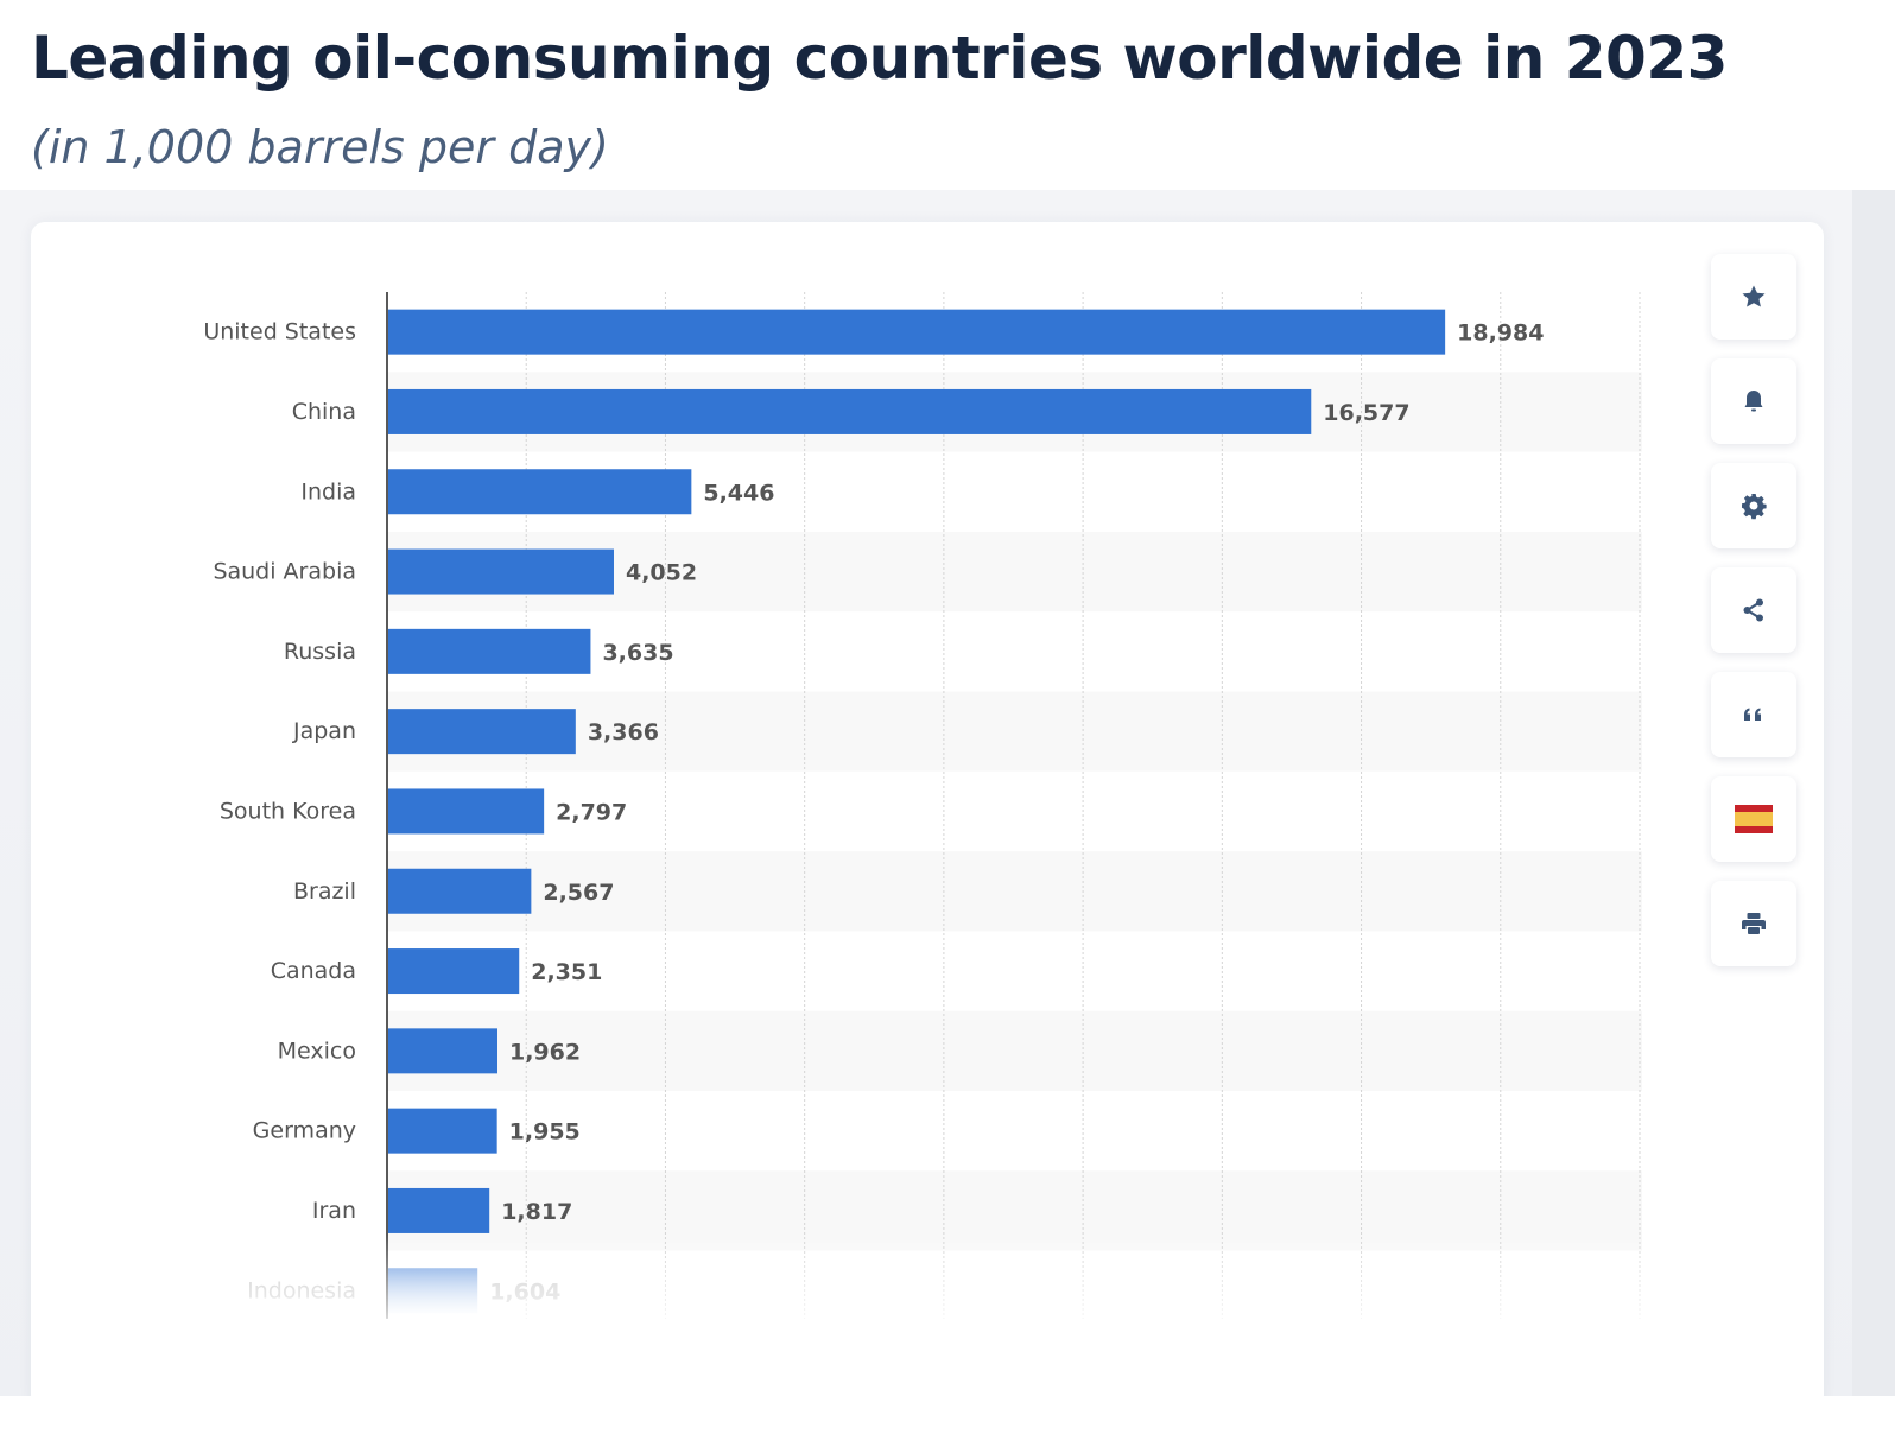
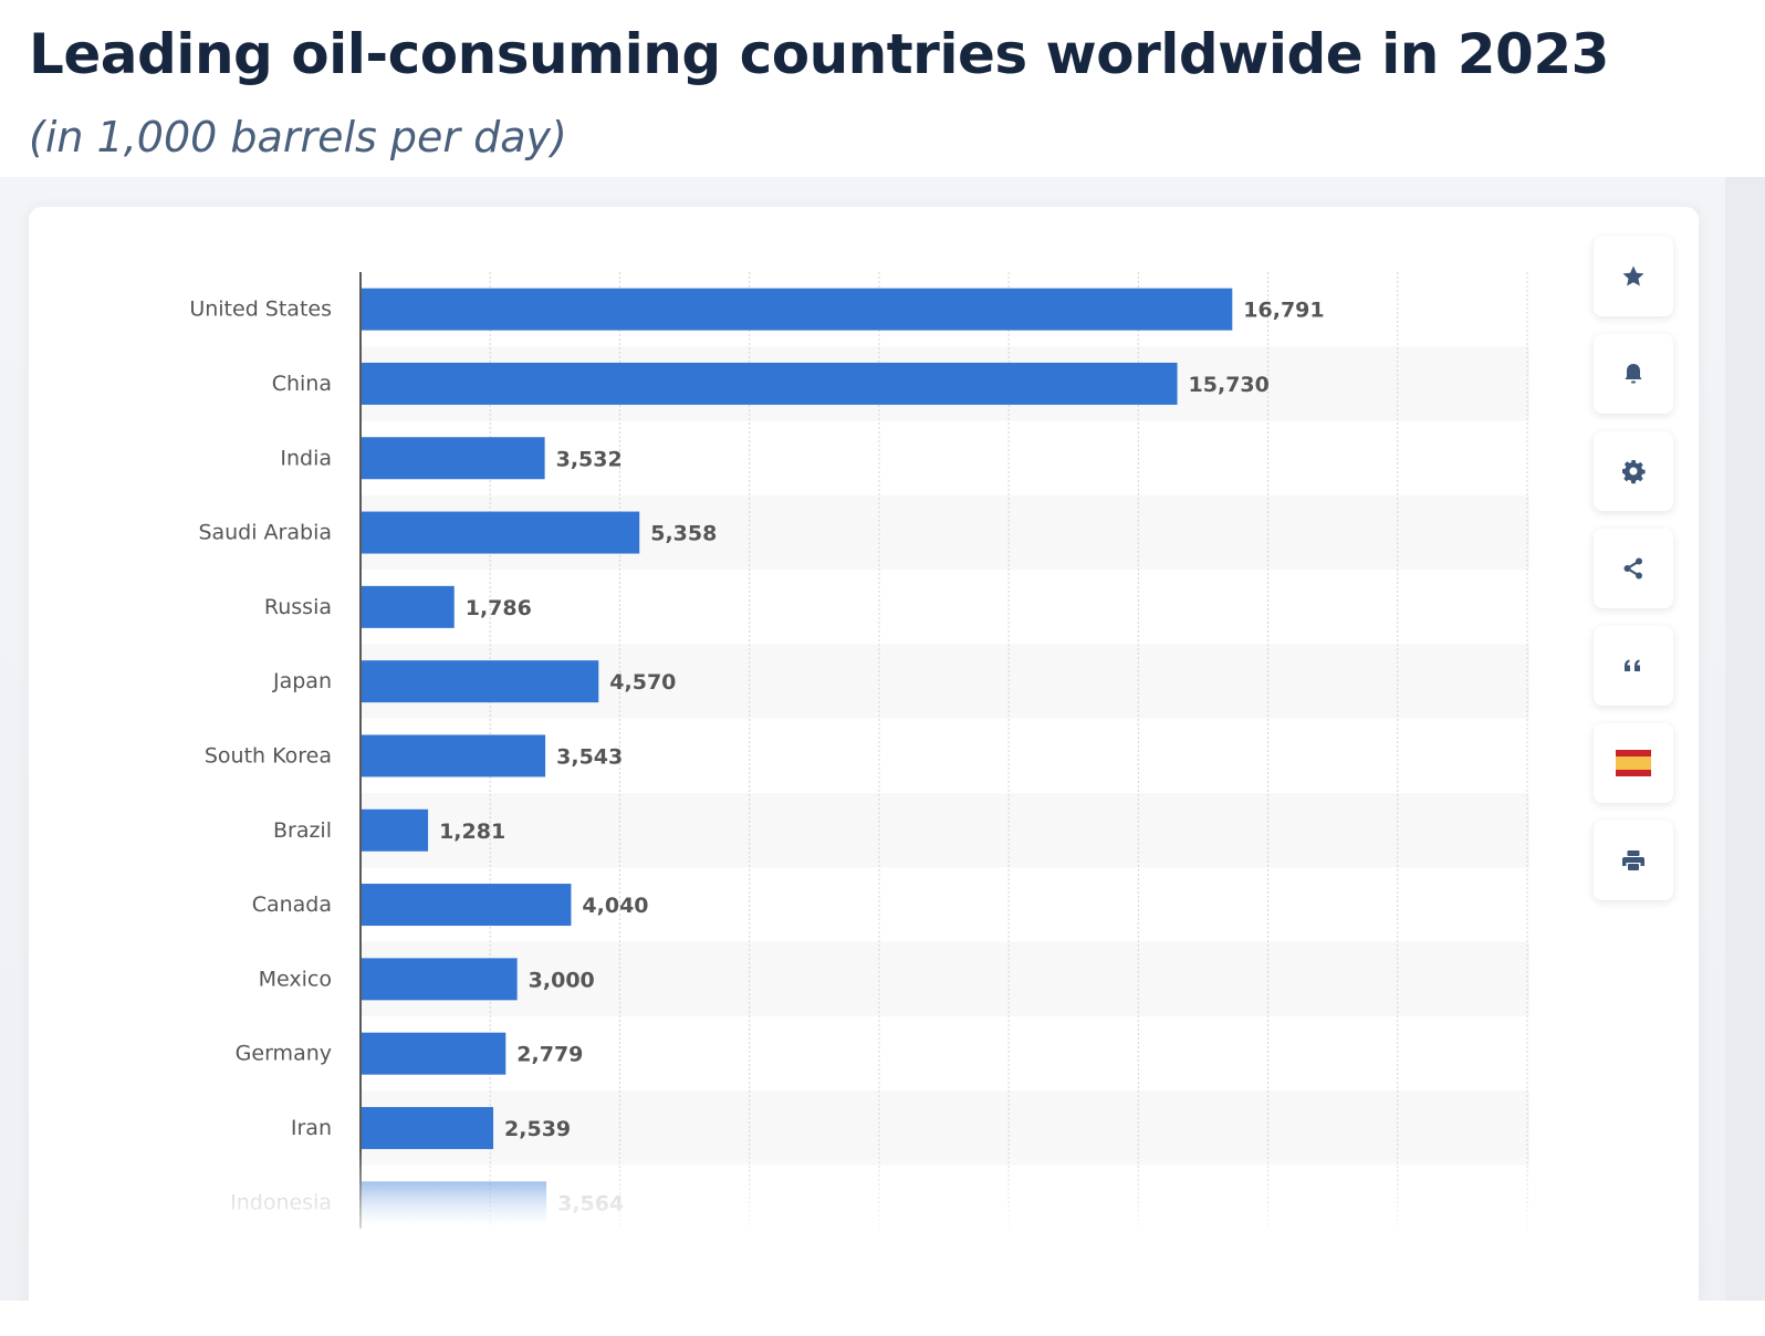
United States: 18,984 -> 16,791
China: 16,577 -> 15,730
India: 5,446 -> 3,532
Saudi Arabia: 4,052 -> 5,358
Russia: 3,635 -> 1,786
Japan: 3,366 -> 4,570
South Korea: 2,797 -> 3,543
Brazil: 2,567 -> 1,281
Canada: 2,351 -> 4,040
Mexico: 1,962 -> 3,000
Germany: 1,955 -> 2,779
Iran: 1,817 -> 2,539
Indonesia: 1,604 -> 3,564
